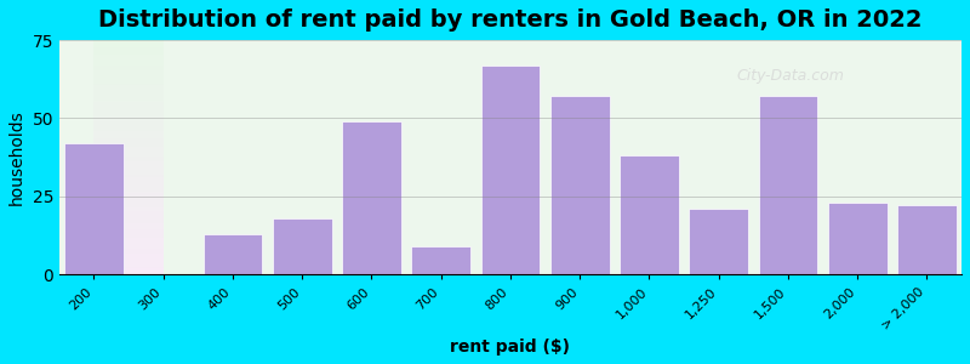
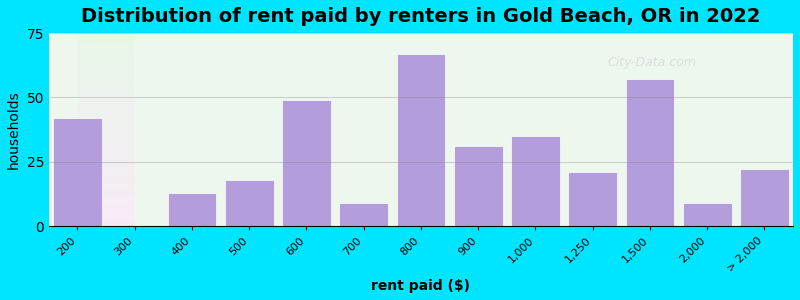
900: 57 -> 31
1,000: 38 -> 35
2,000: 23 -> 9
